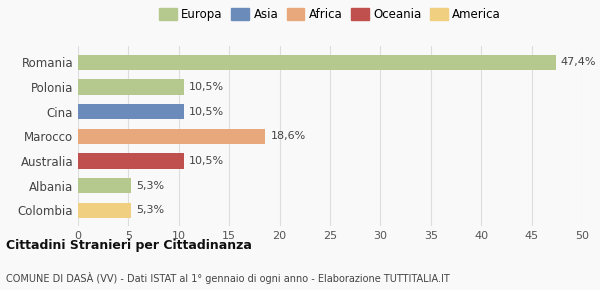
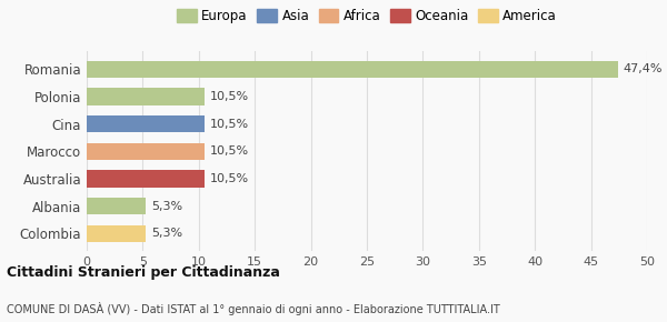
Marocco: 18,6% -> 10,5%
